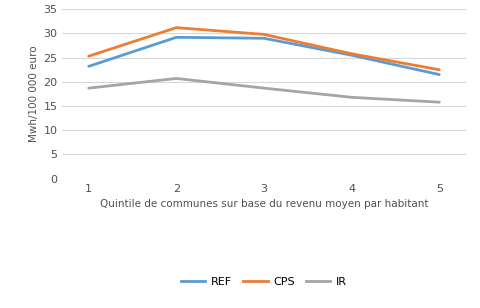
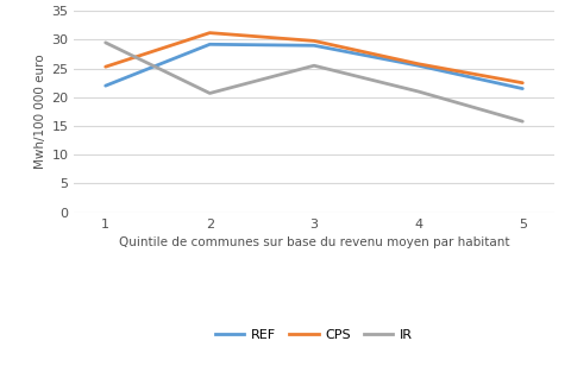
REF/1: 23.2 -> 22.0
IR/1: 18.7 -> 29.5
IR/3: 18.7 -> 25.5
IR/4: 16.8 -> 21.0
